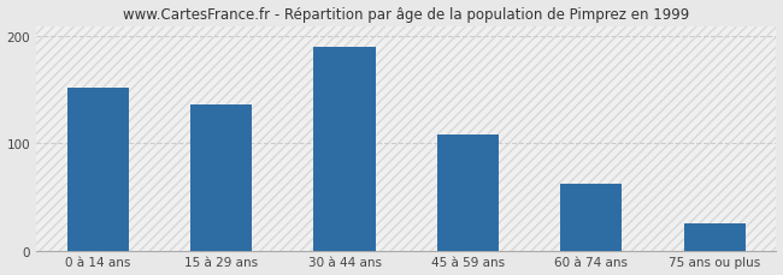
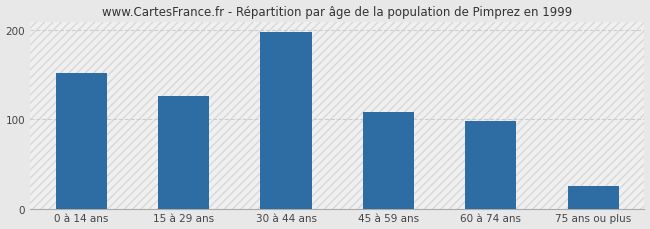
15 à 29 ans: 137 -> 126
30 à 44 ans: 190 -> 198
60 à 74 ans: 62 -> 98
